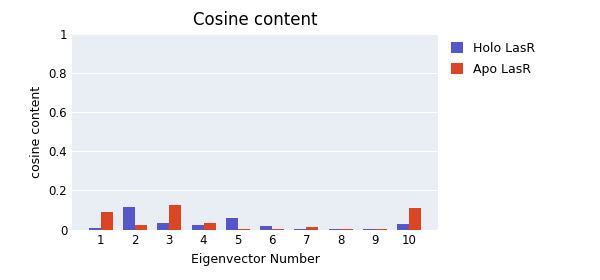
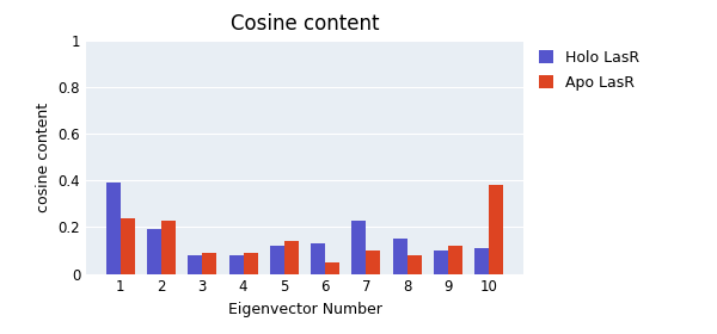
Holo LasR/1: 0.01 -> 0.39
Apo LasR/1: 0.09 -> 0.24
Holo LasR/2: 0.12 -> 0.19
Apo LasR/2: 0.03 -> 0.23
Holo LasR/3: 0.04 -> 0.08
Apo LasR/3: 0.12 -> 0.09
Holo LasR/4: 0.03 -> 0.08
Apo LasR/4: 0.04 -> 0.09
Holo LasR/5: 0.06 -> 0.12
Apo LasR/5: 0.01 -> 0.14
Holo LasR/6: 0.02 -> 0.13
Apo LasR/6: 0.00 -> 0.05
Holo LasR/7: 0.00 -> 0.23
Apo LasR/7: 0.01 -> 0.10
Holo LasR/8: 0.00 -> 0.15
Apo LasR/8: 0.00 -> 0.08
Holo LasR/9: 0.01 -> 0.10
Apo LasR/9: 0.00 -> 0.12
Holo LasR/10: 0.03 -> 0.11
Apo LasR/10: 0.11 -> 0.38
